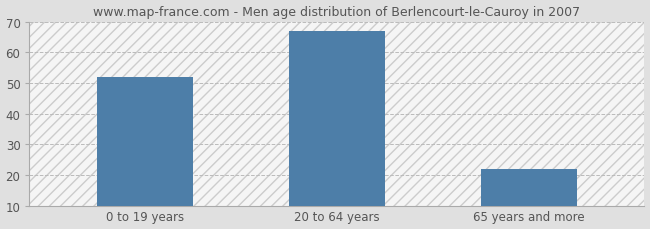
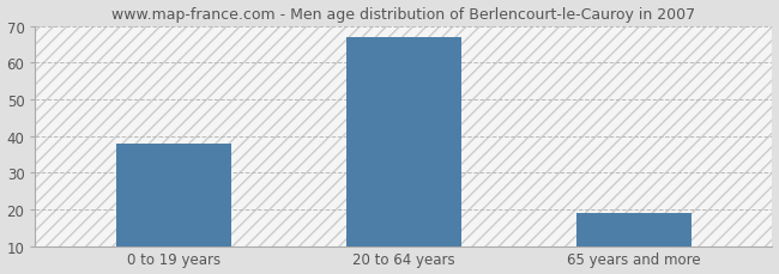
0 to 19 years: 52 -> 38
65 years and more: 22 -> 19
